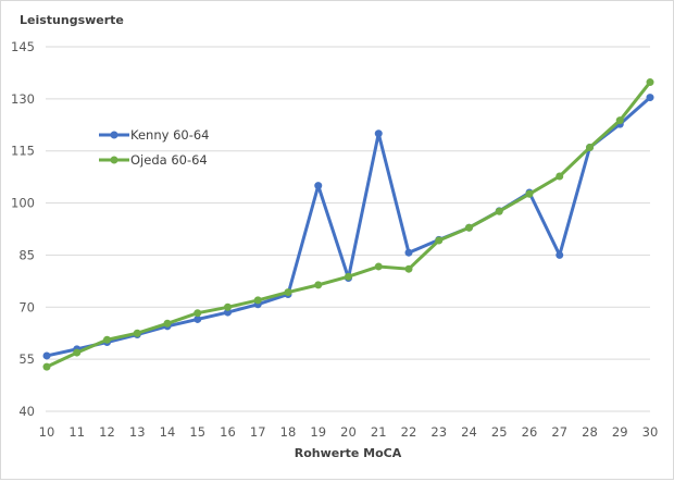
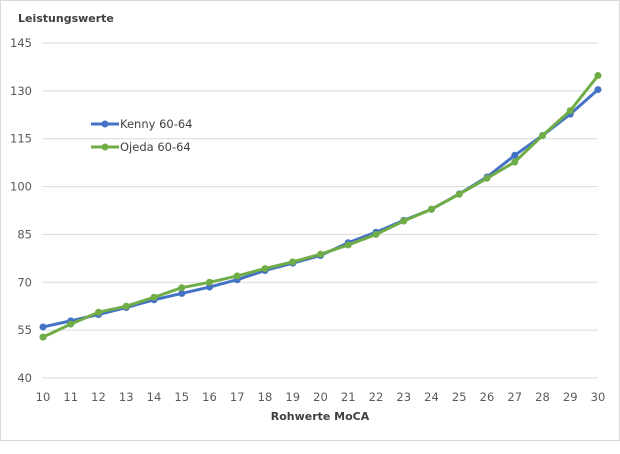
Kenny 60-64/19: 105 -> 76
Kenny 60-64/21: 120 -> 82
Ojeda 60-64/22: 81 -> 85
Kenny 60-64/27: 85 -> 110
